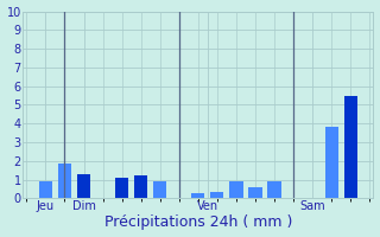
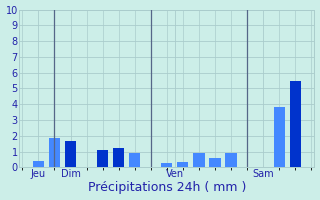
Jeu: 0.9 -> 0.4
Dim: 1.3 -> 1.6
